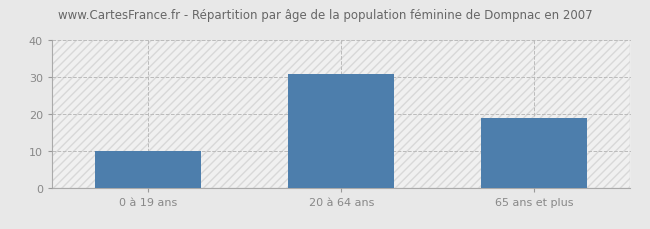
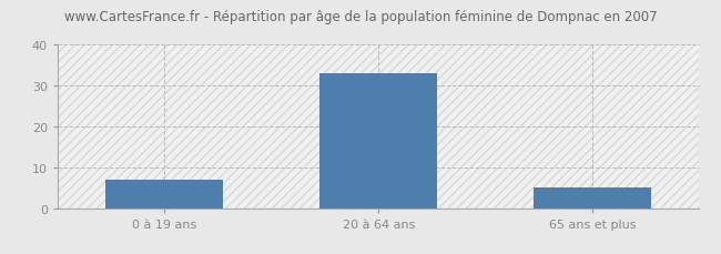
0 à 19 ans: 10 -> 7
20 à 64 ans: 31 -> 33
65 ans et plus: 19 -> 5
